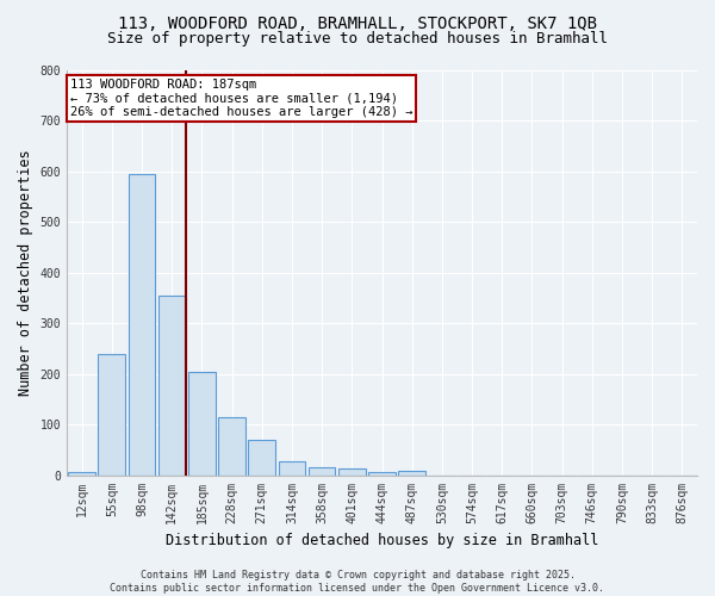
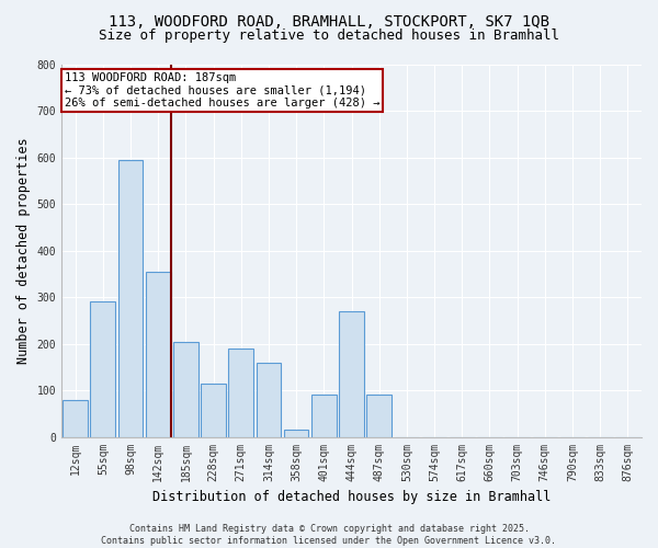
12sqm: 5 -> 80
55sqm: 240 -> 290
271sqm: 70 -> 190
314sqm: 27 -> 160
401sqm: 12 -> 90
444sqm: 5 -> 270
487sqm: 8 -> 90
